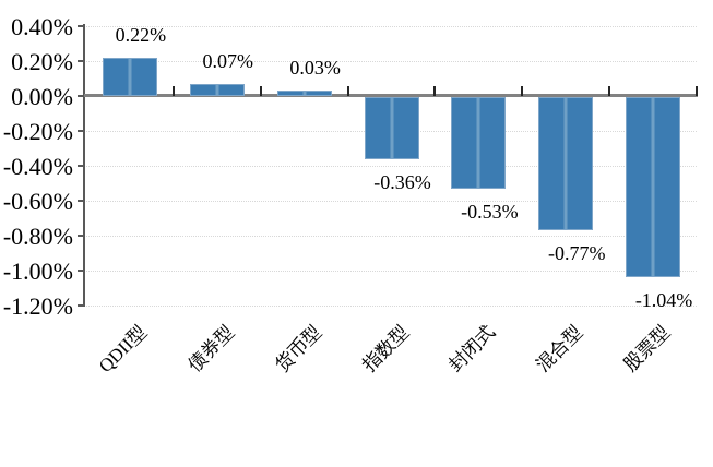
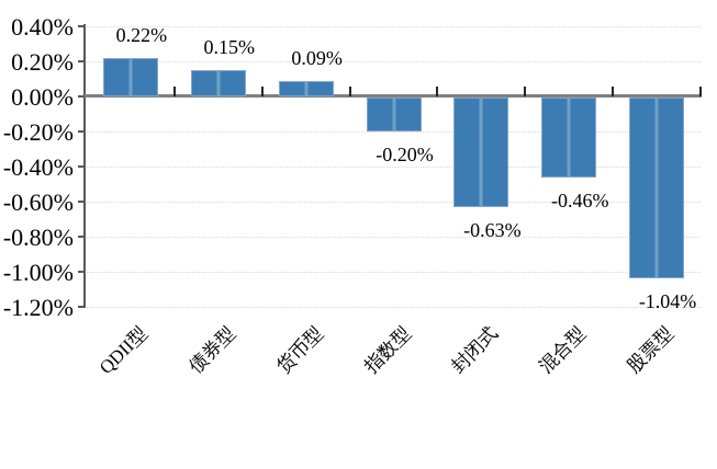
债券型: 0.07% -> 0.15%
货币型: 0.03% -> 0.09%
指数型: -0.36% -> -0.20%
封闭式: -0.53% -> -0.63%
混合型: -0.77% -> -0.46%
